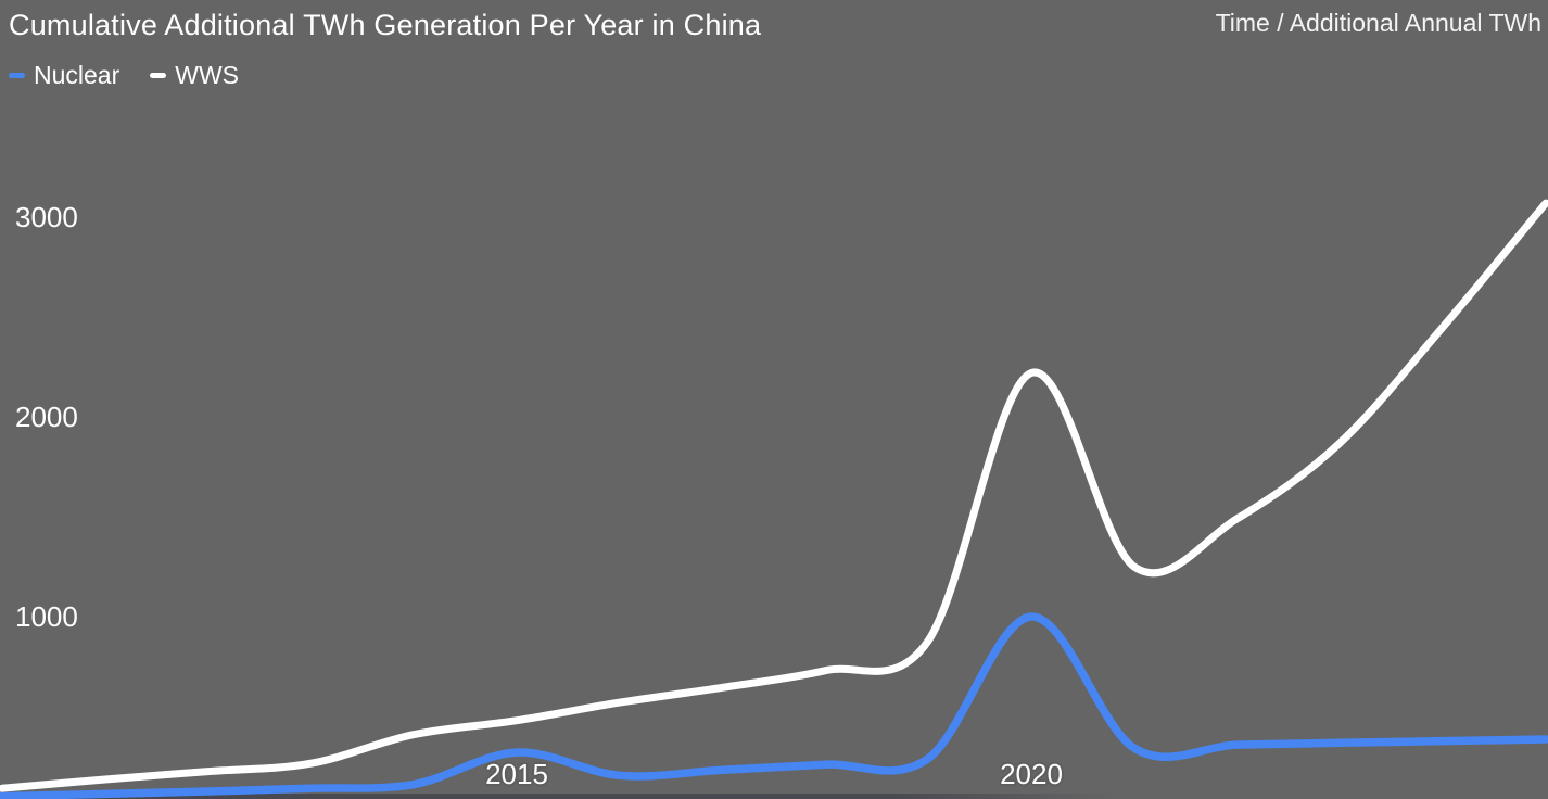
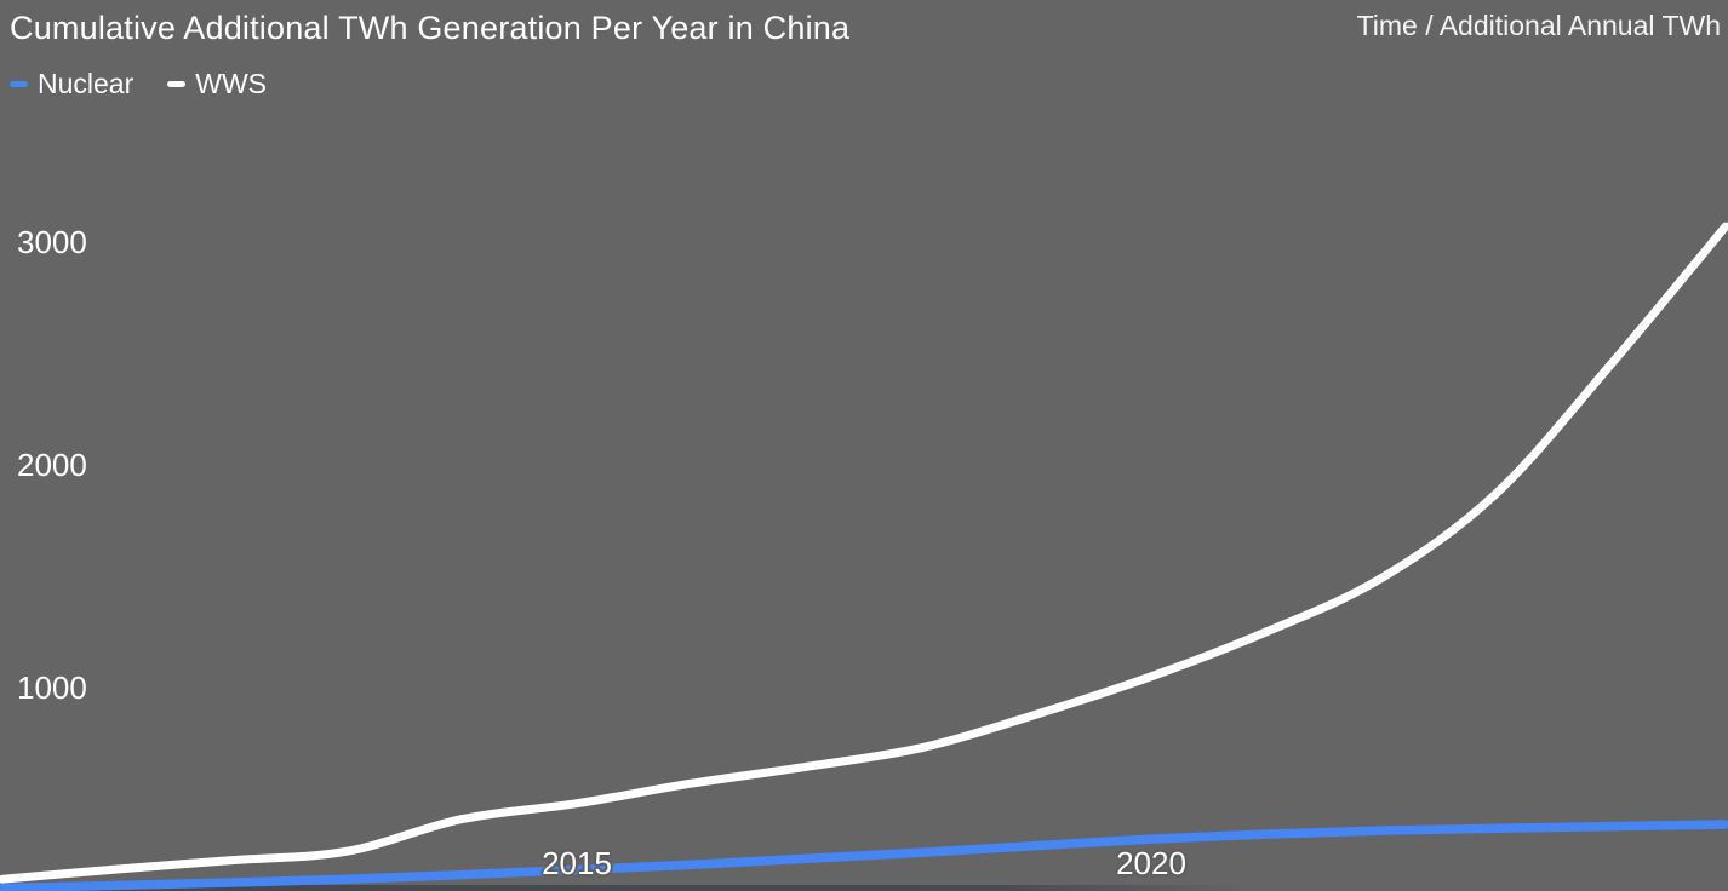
Nuclear/2015: 320 -> 180
Nuclear/2020: 1000 -> 320
WWS/2020: 2220 -> 1050
